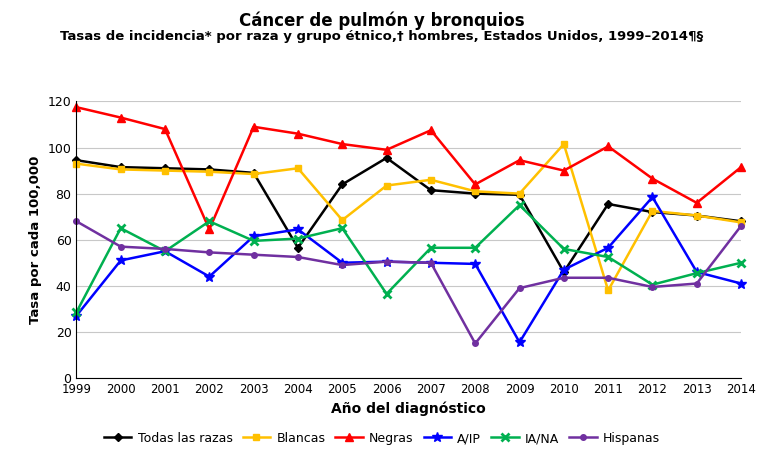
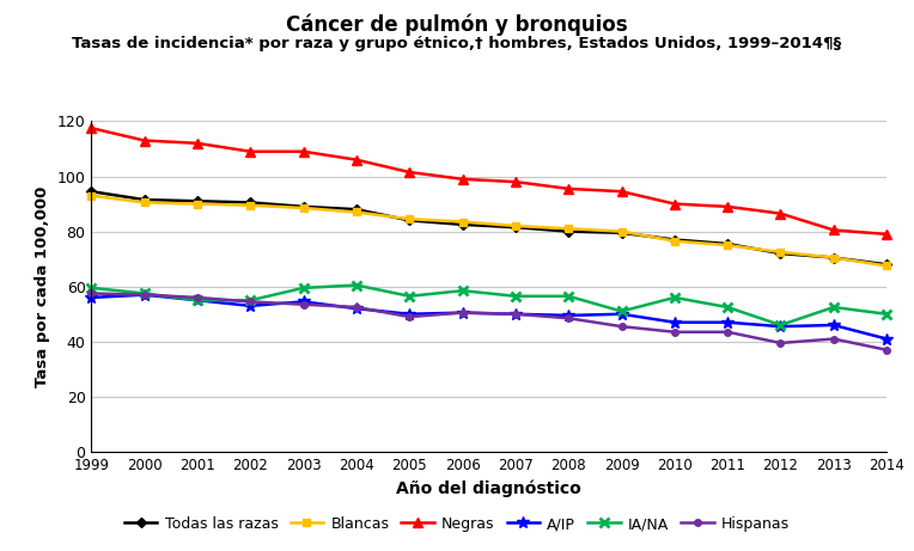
A/IP/1999: 27.0 -> 56.0
IA/NA/1999: 28.5 -> 59.5
Hispanas/1999: 68.0 -> 57.5
A/IP/2000: 51.0 -> 57.0
IA/NA/2000: 65.0 -> 57.5
Negras/2001: 108.0 -> 112.0
Negras/2002: 64.5 -> 109.0
A/IP/2002: 44.0 -> 53.0
IA/NA/2002: 68.0 -> 55.0
A/IP/2003: 61.5 -> 54.5
Todas las razas/2004: 56.5 -> 88.0
Blancas/2004: 91.0 -> 87.0
A/IP/2004: 64.5 -> 52.0
Blancas/2005: 68.5 -> 84.5
IA/NA/2005: 65.0 -> 56.5
Todas las razas/2006: 95.5 -> 82.5
IA/NA/2006: 36.5 -> 58.5
Blancas/2007: 86.0 -> 82.0
Negras/2007: 107.5 -> 98.0
Negras/2008: 84.0 -> 95.5
Hispanas/2008: 15.0 -> 48.5
A/IP/2009: 15.5 -> 50.0
IA/NA/2009: 75.0 -> 51.0
Hispanas/2009: 39.0 -> 45.5
Todas las razas/2010: 46.0 -> 77.0
Blancas/2010: 101.5 -> 76.5
Blancas/2011: 38.0 -> 75.0
Negras/2011: 100.5 -> 89.0
A/IP/2011: 56.5 -> 47.0
A/IP/2012: 78.5 -> 45.5
IA/NA/2012: 40.5 -> 46.0
Negras/2013: 76.0 -> 80.5
IA/NA/2013: 45.5 -> 52.5
Negras/2014: 91.5 -> 79.0
Hispanas/2014: 66.0 -> 37.0
